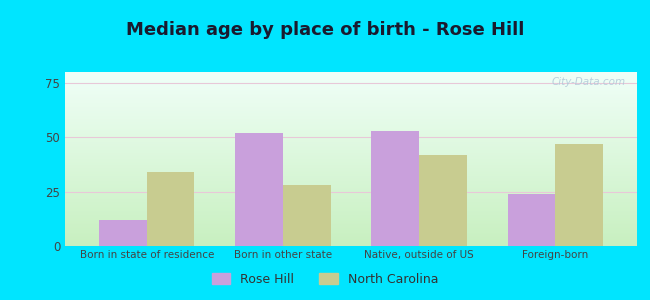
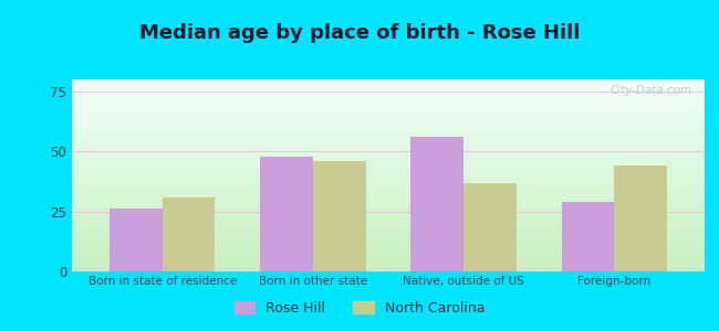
Rose Hill/Born in state of residence: 12 -> 26
North Carolina/Born in state of residence: 34 -> 31
Rose Hill/Born in other state: 52 -> 48
North Carolina/Born in other state: 28 -> 46
Rose Hill/Native, outside of US: 53 -> 56
North Carolina/Native, outside of US: 42 -> 37
Rose Hill/Foreign-born: 24 -> 29
North Carolina/Foreign-born: 47 -> 44
